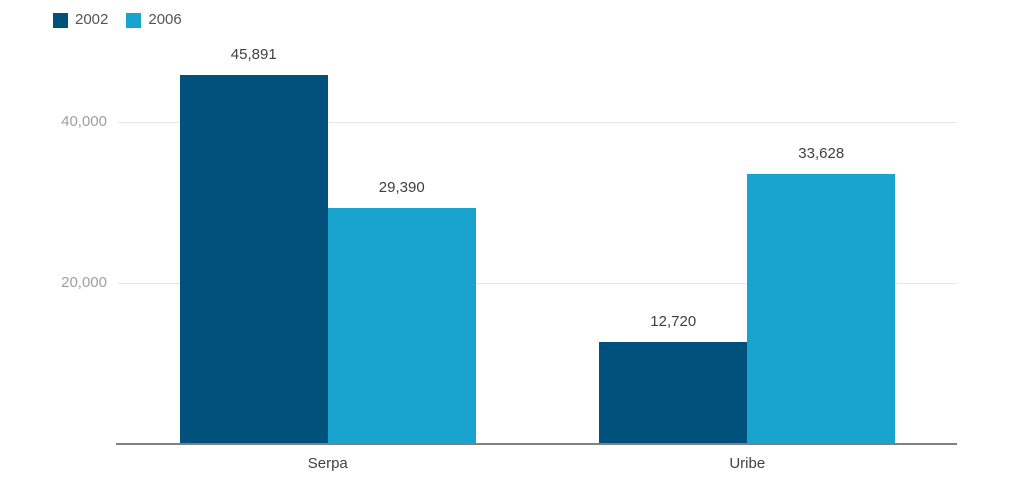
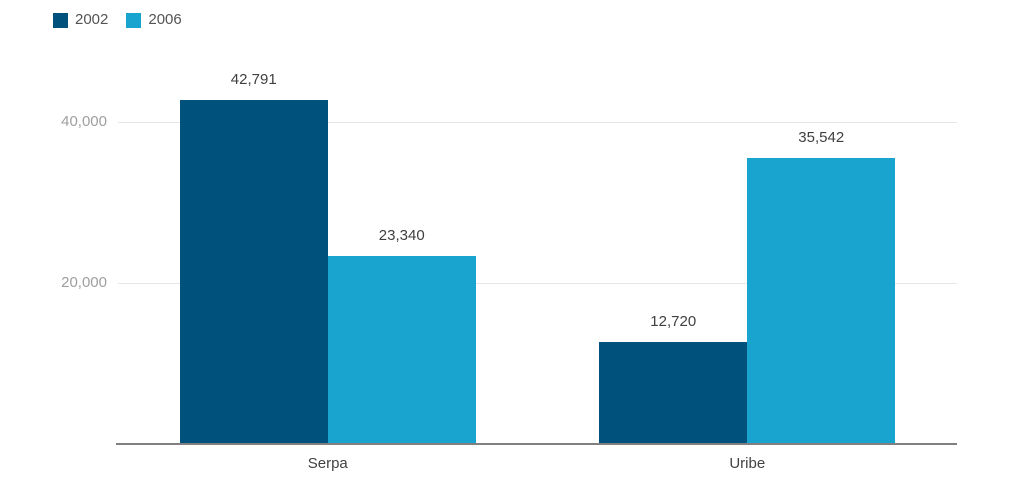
2002/Serpa: 45,891 -> 42,791
2006/Serpa: 29,390 -> 23,340
2006/Uribe: 33,628 -> 35,542
